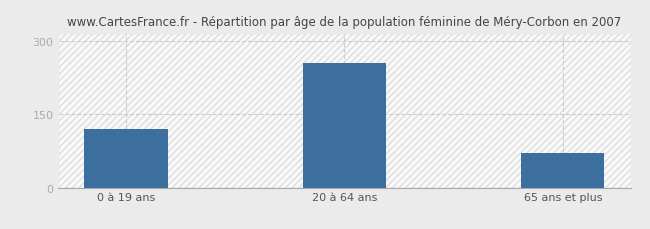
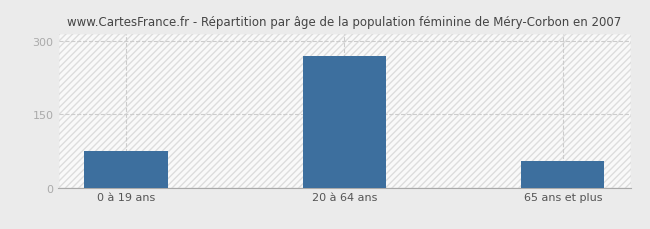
0 à 19 ans: 120 -> 75
20 à 64 ans: 255 -> 270
65 ans et plus: 70 -> 55
